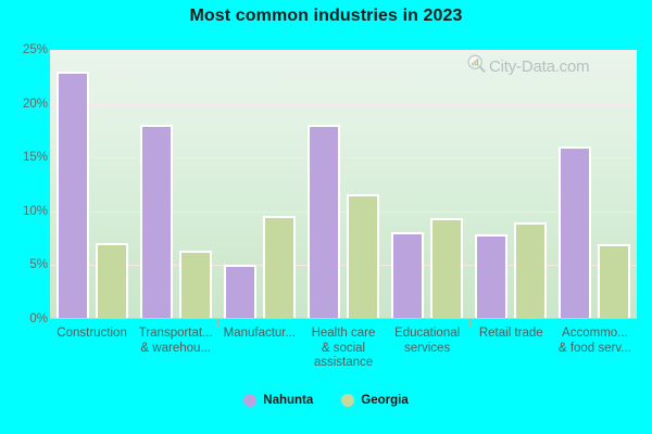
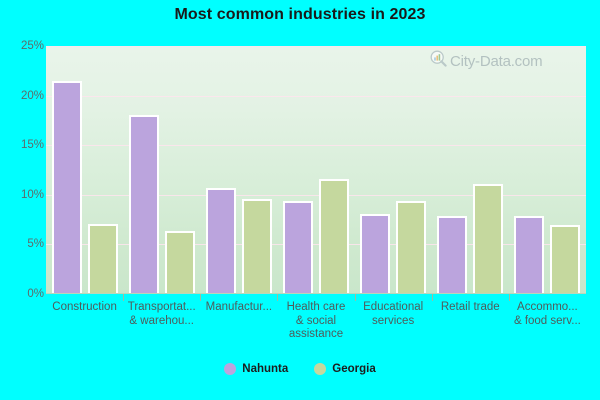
Nahunta/Construction: 23% -> 22%
Nahunta/Manufactur...: 5% -> 11%
Nahunta/Health care & social assistance: 18% -> 9%
Georgia/Retail trade: 9% -> 11%
Nahunta/Accommo... & food serv...: 16% -> 8%
